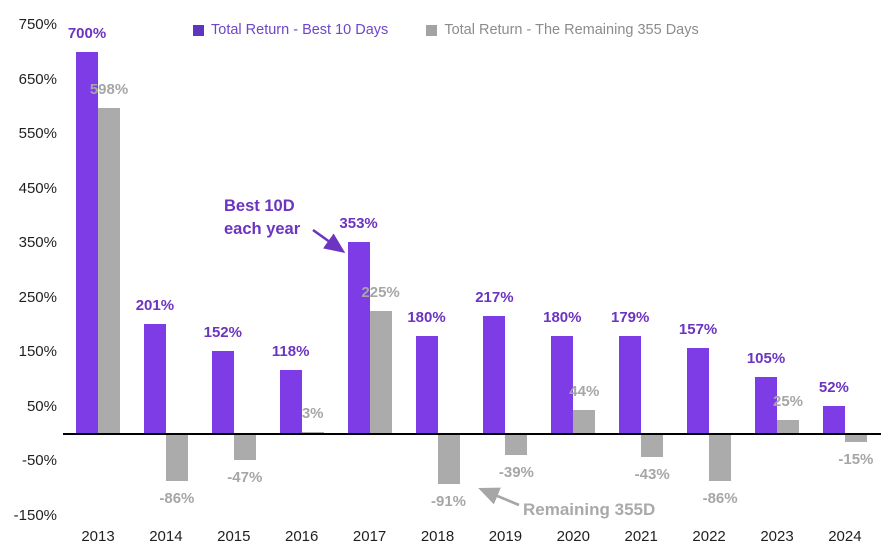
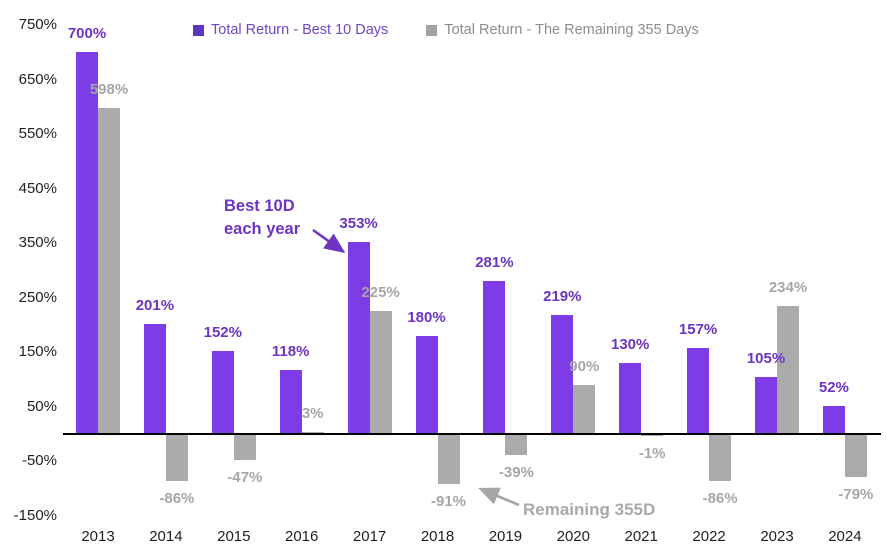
Total Return - Best 10 Days/2019: 217% -> 281%
Total Return - Best 10 Days/2020: 180% -> 219%
Total Return - The Remaining 355 Days/2020: 44% -> 90%
Total Return - Best 10 Days/2021: 179% -> 130%
Total Return - The Remaining 355 Days/2021: -43% -> -1%
Total Return - The Remaining 355 Days/2023: 25% -> 234%
Total Return - The Remaining 355 Days/2024: -15% -> -79%
